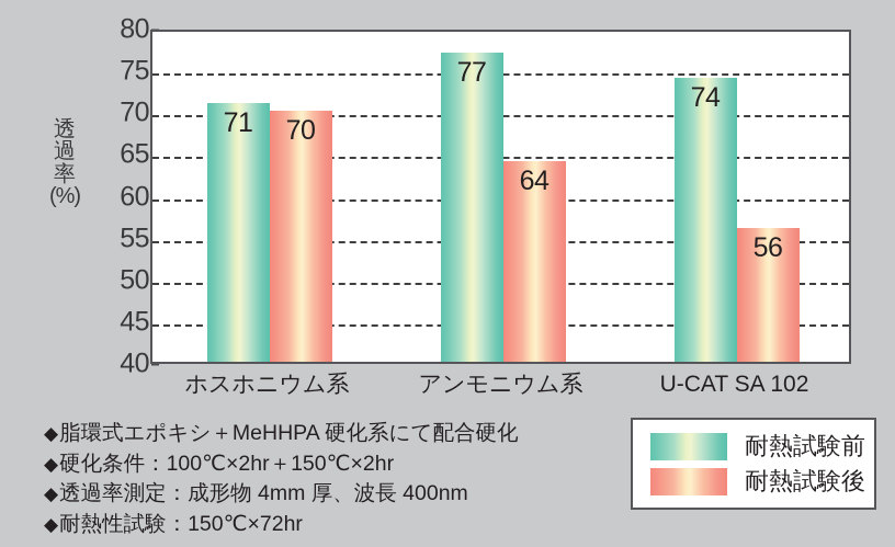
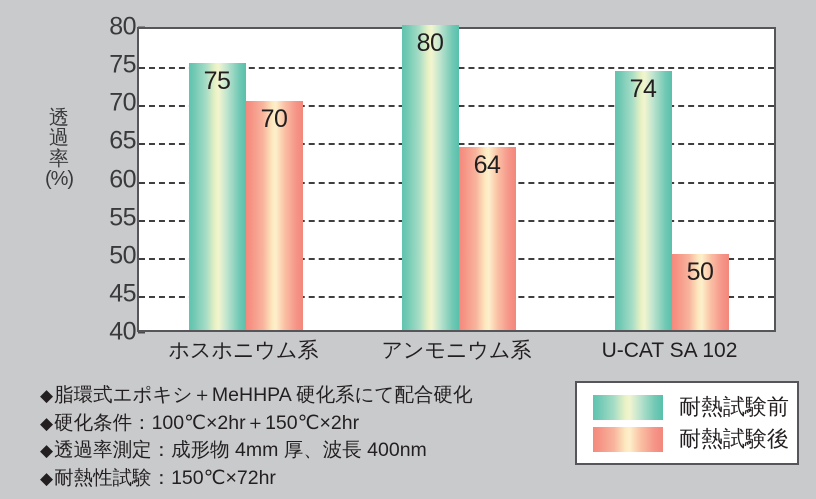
耐熱試験前/ホスホニウム系: 71 -> 75
耐熱試験前/アンモニウム系: 77 -> 80
耐熱試験後/U-CAT SA 102: 56 -> 50
